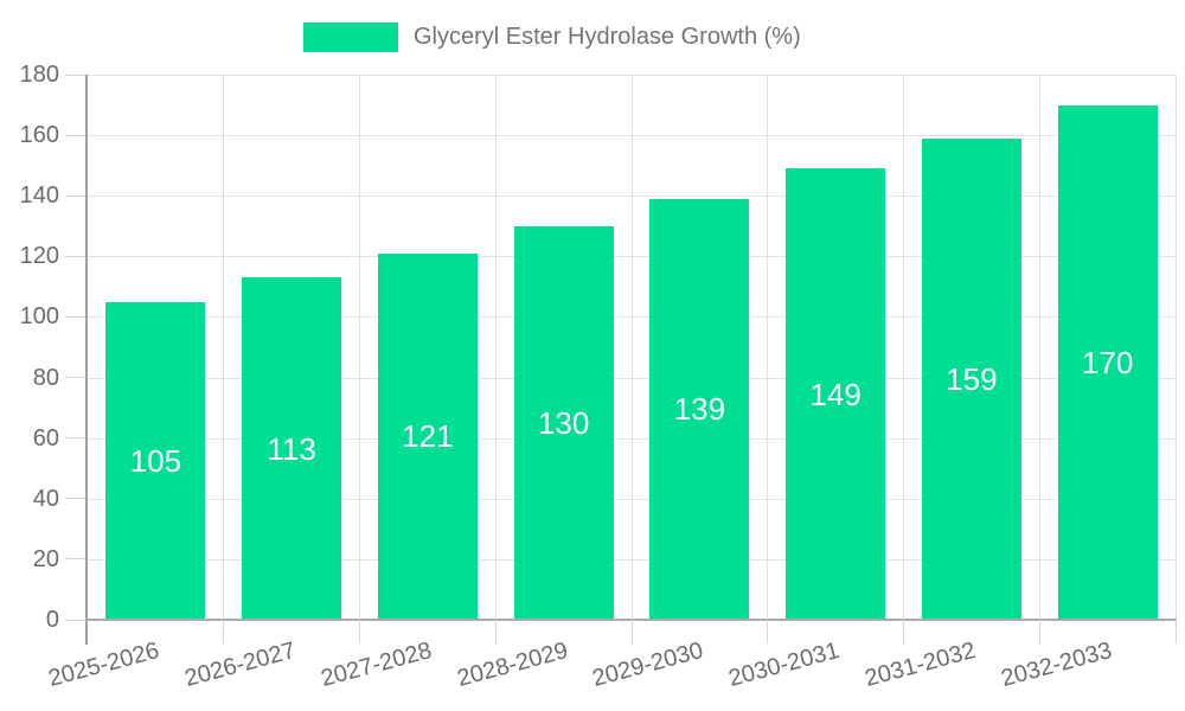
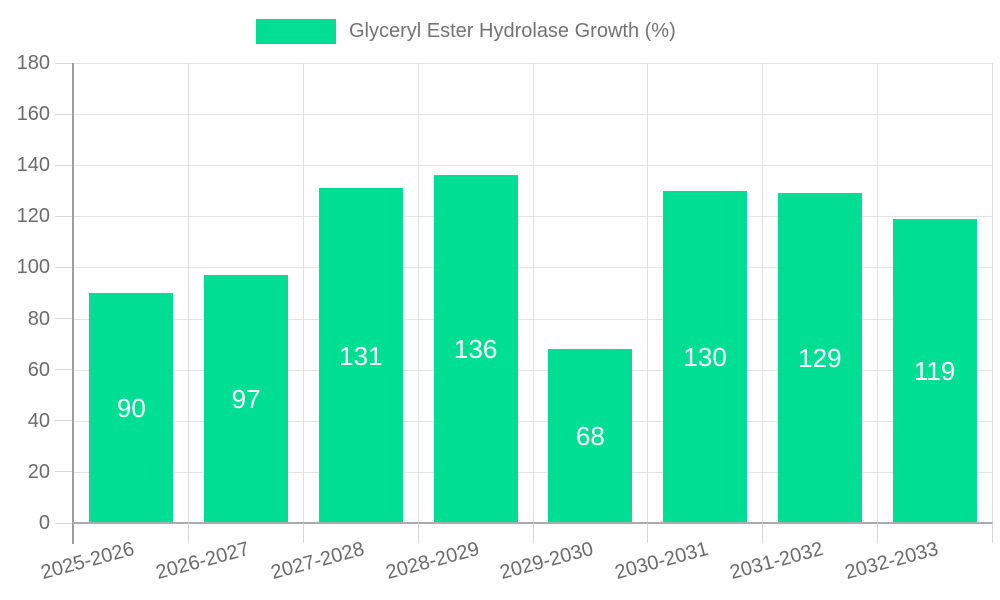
2025-2026: 105 -> 90
2026-2027: 113 -> 97
2027-2028: 121 -> 131
2028-2029: 130 -> 136
2029-2030: 139 -> 68
2030-2031: 149 -> 130
2031-2032: 159 -> 129
2032-2033: 170 -> 119
